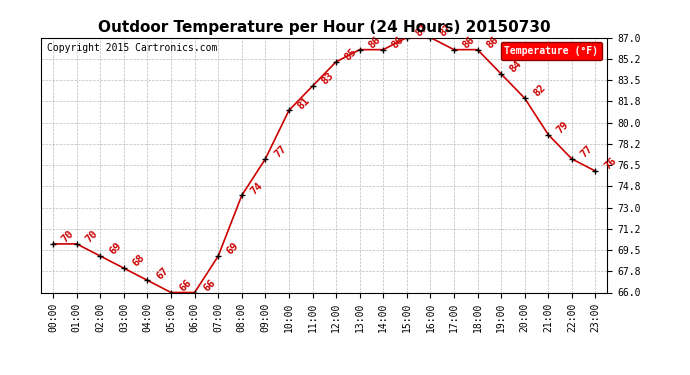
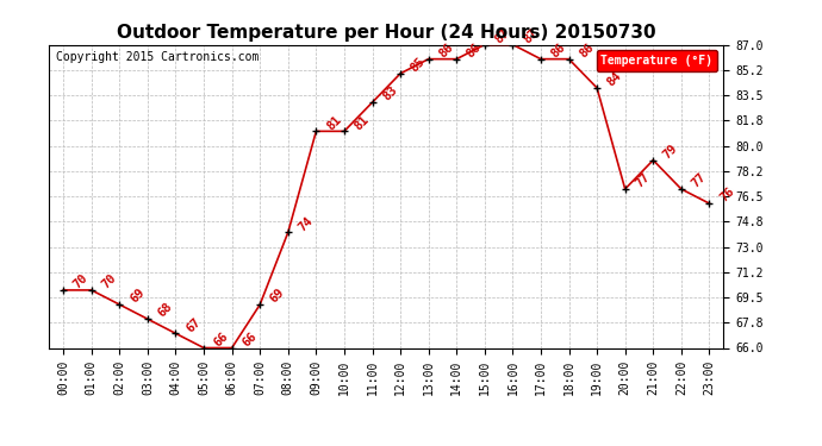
09:00: 77 -> 81
20:00: 82 -> 77
